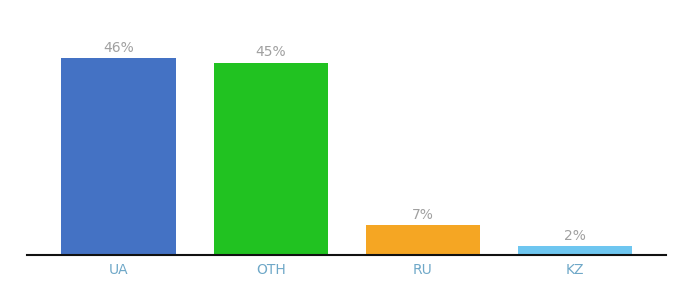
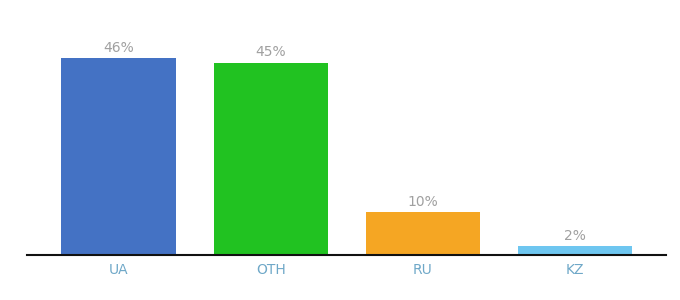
RU: 7% -> 10%
